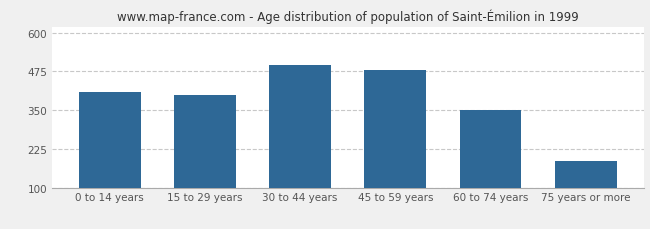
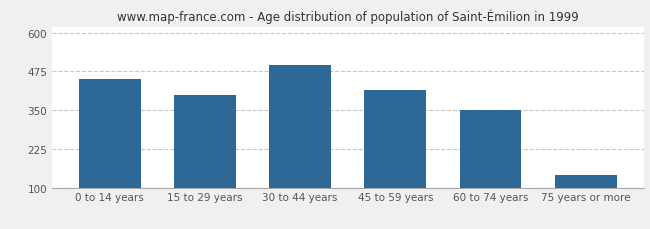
0 to 14 years: 410 -> 450
45 to 59 years: 480 -> 415
75 years or more: 185 -> 140
